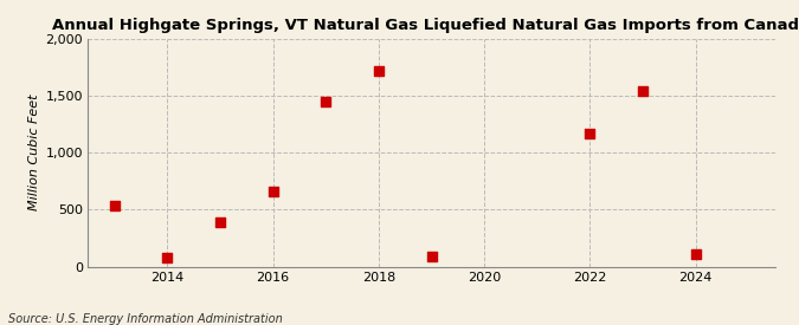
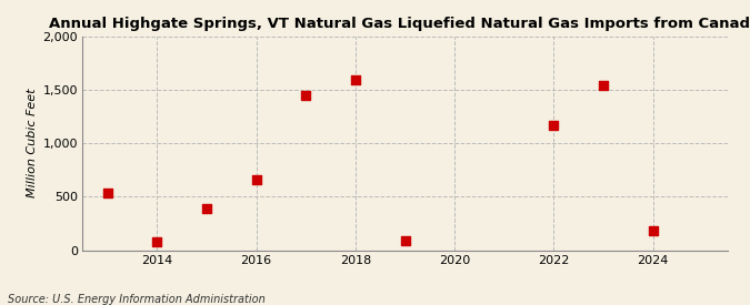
2018: 1,720 -> 1,600
2024: 110 -> 180
